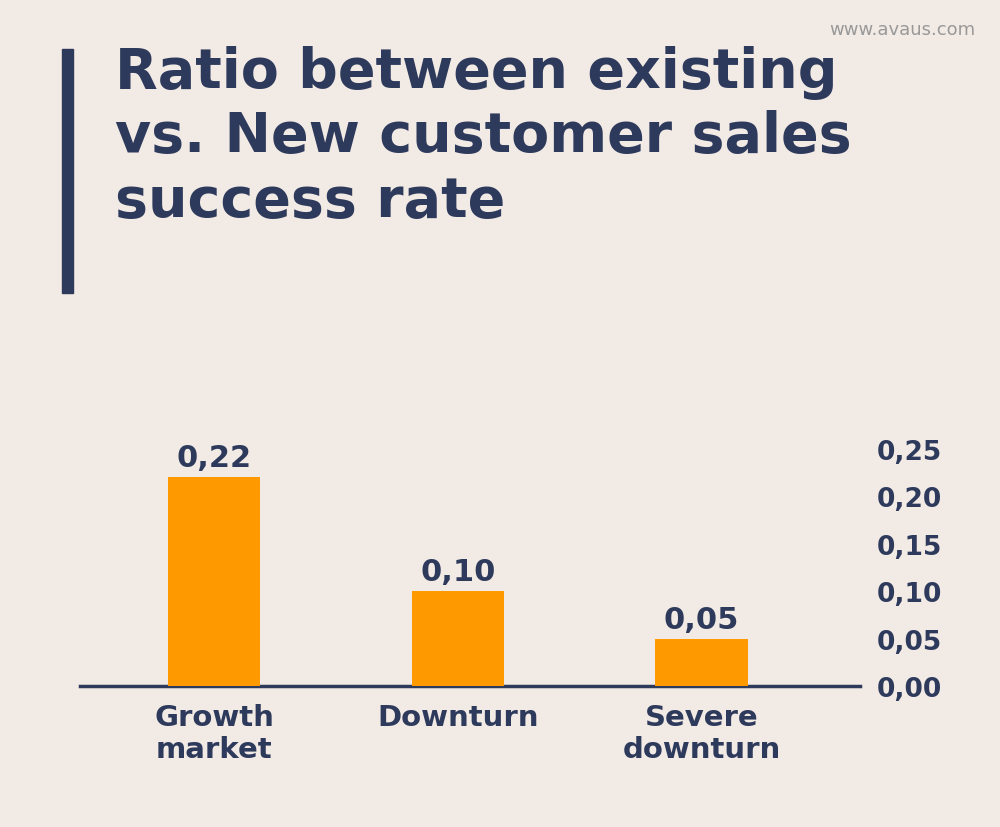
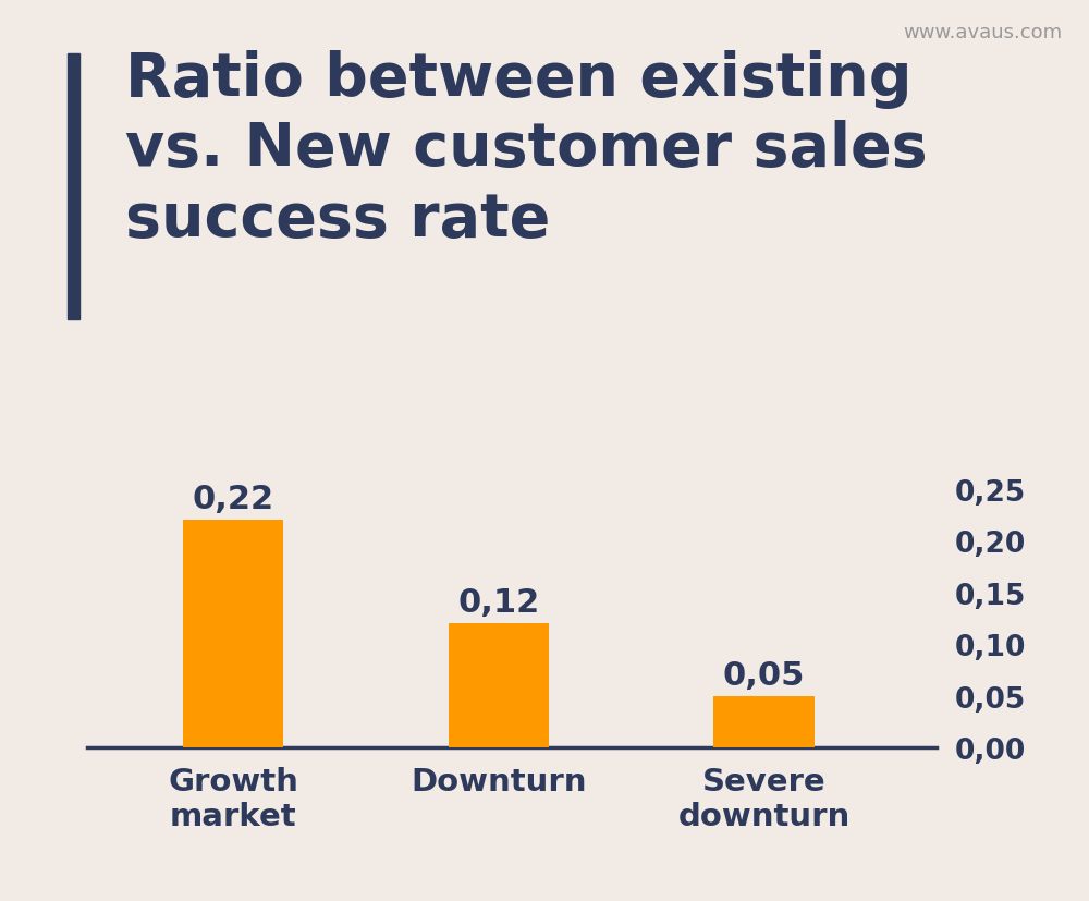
Downturn: 0,10 -> 0,12
